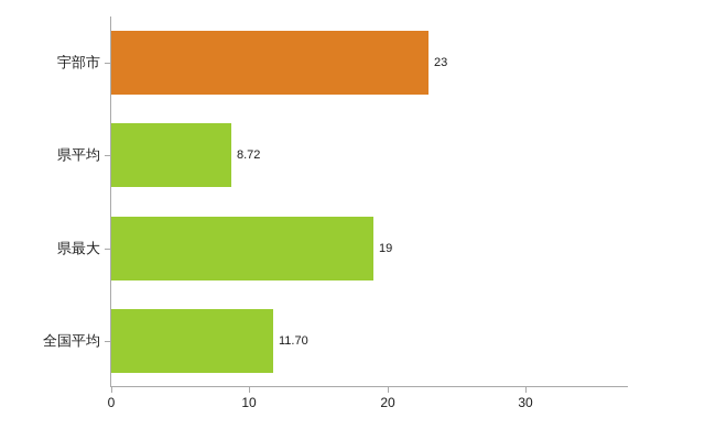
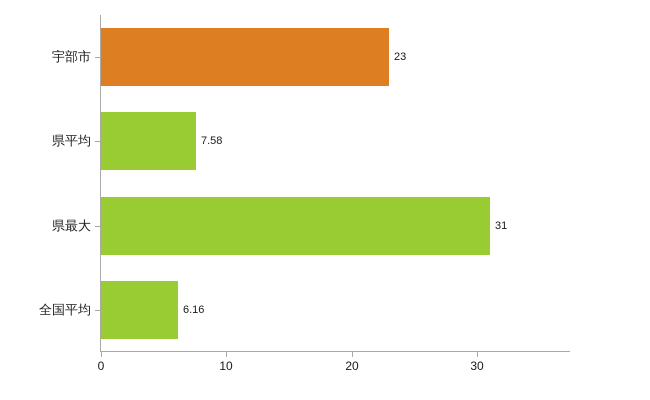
県平均: 8.72 -> 7.58
県最大: 19 -> 31
全国平均: 11.70 -> 6.16
